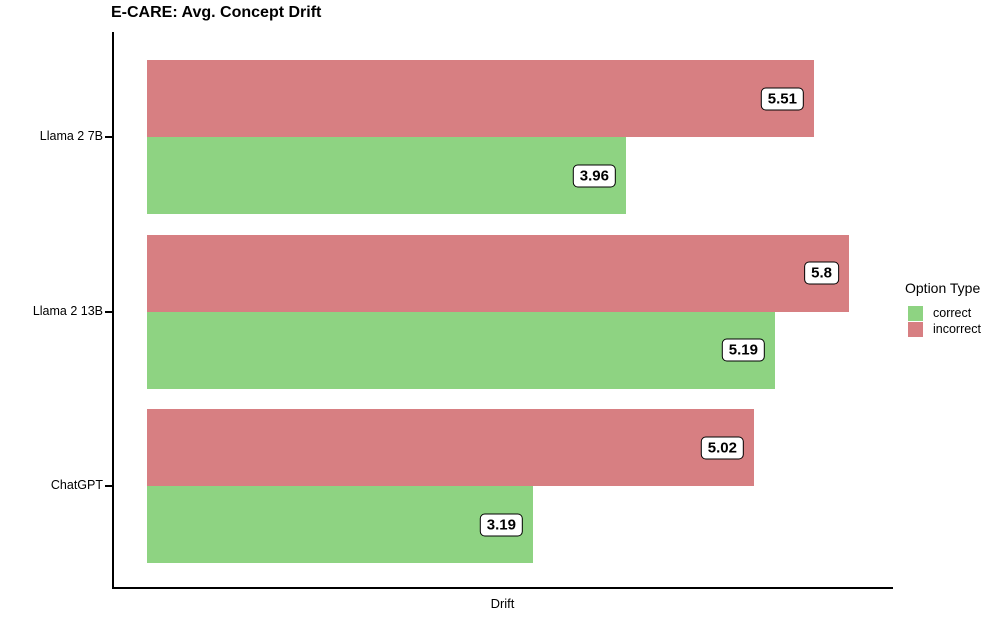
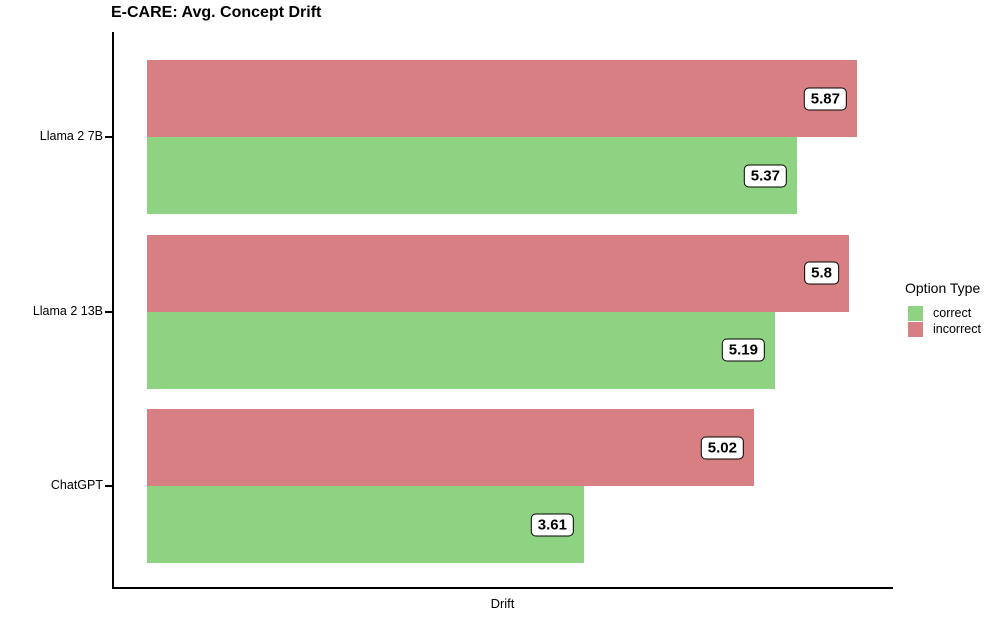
incorrect/Llama 2 7B: 5.51 -> 5.87
correct/Llama 2 7B: 3.96 -> 5.37
correct/ChatGPT: 3.19 -> 3.61
